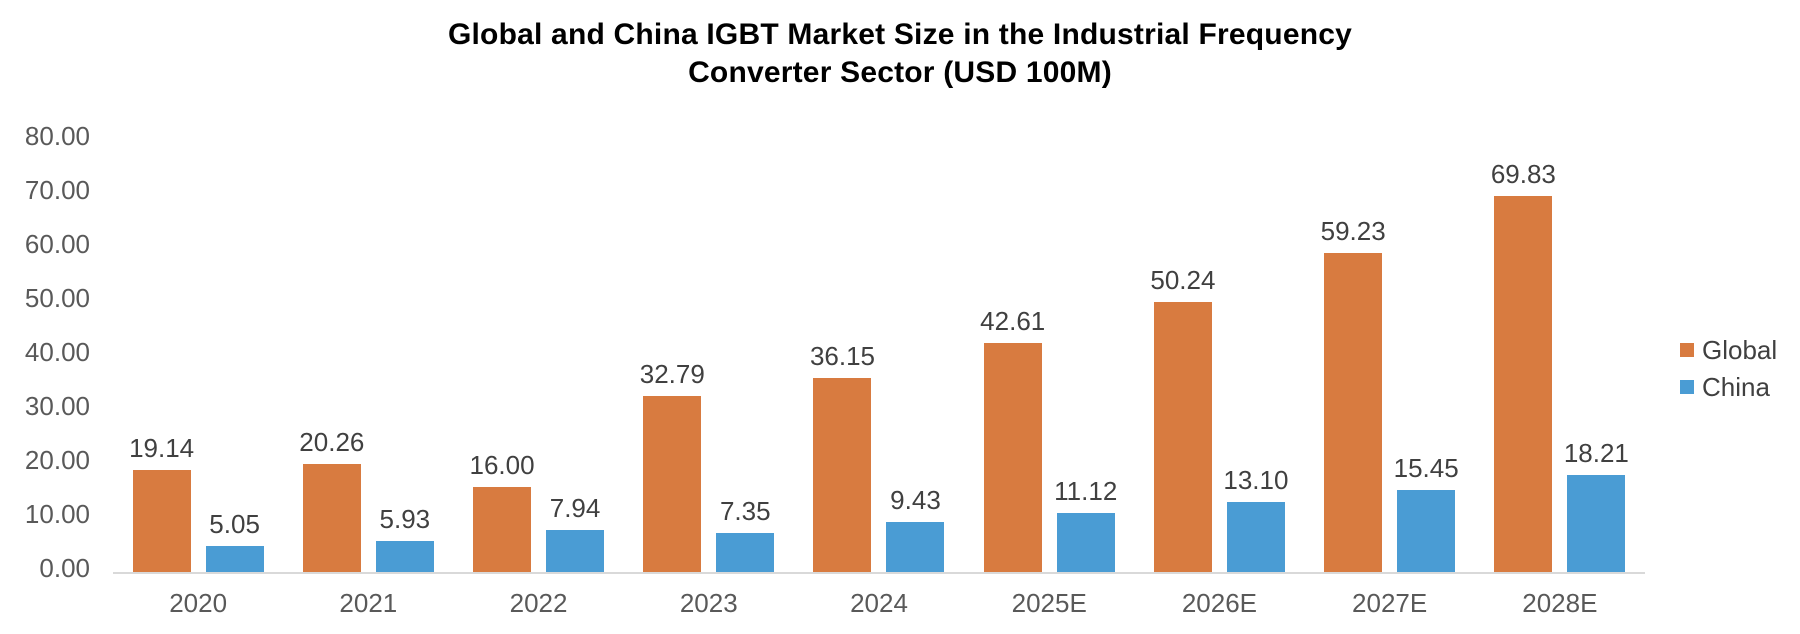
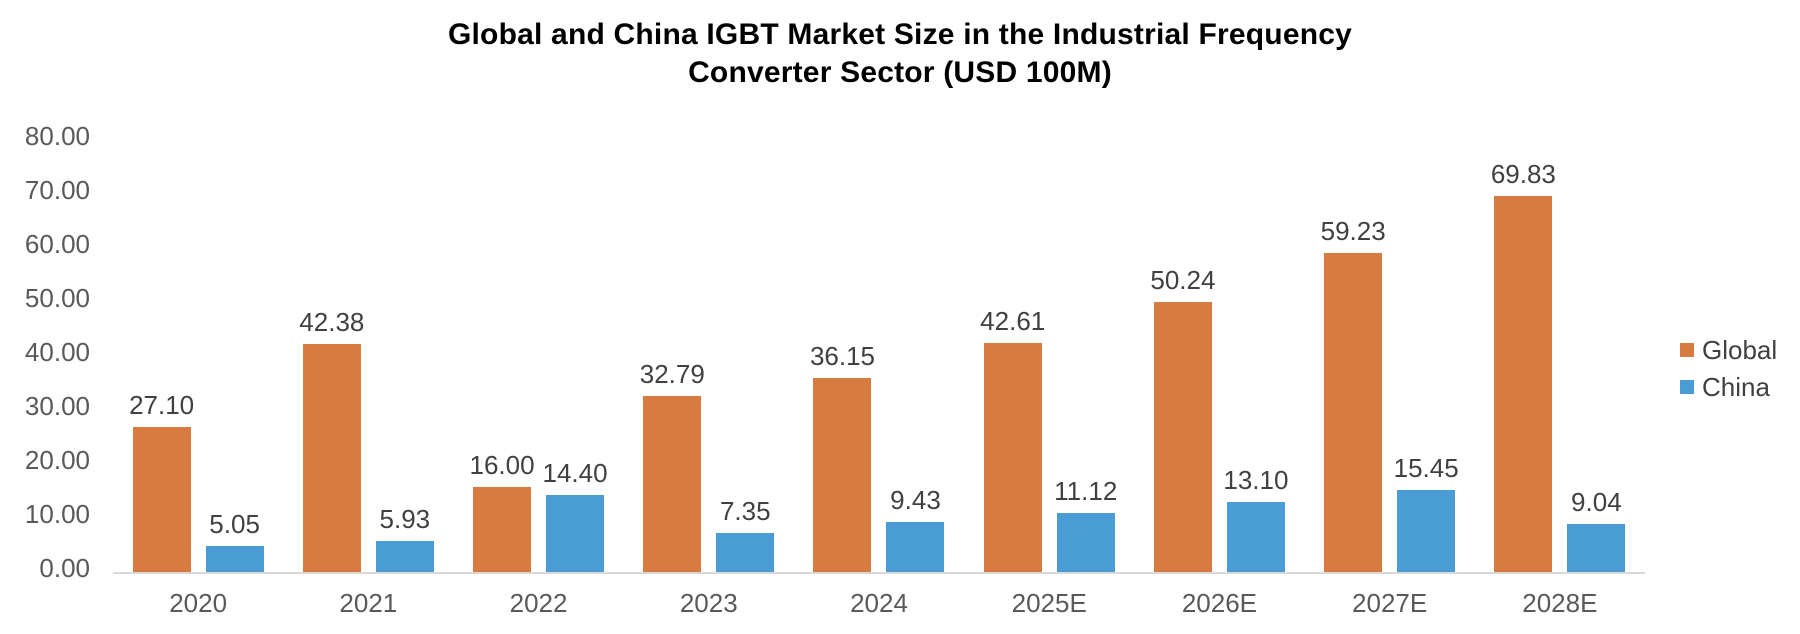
Global/2020: 19.14 -> 27.10
Global/2021: 20.26 -> 42.38
China/2022: 7.94 -> 14.40
China/2028E: 18.21 -> 9.04
